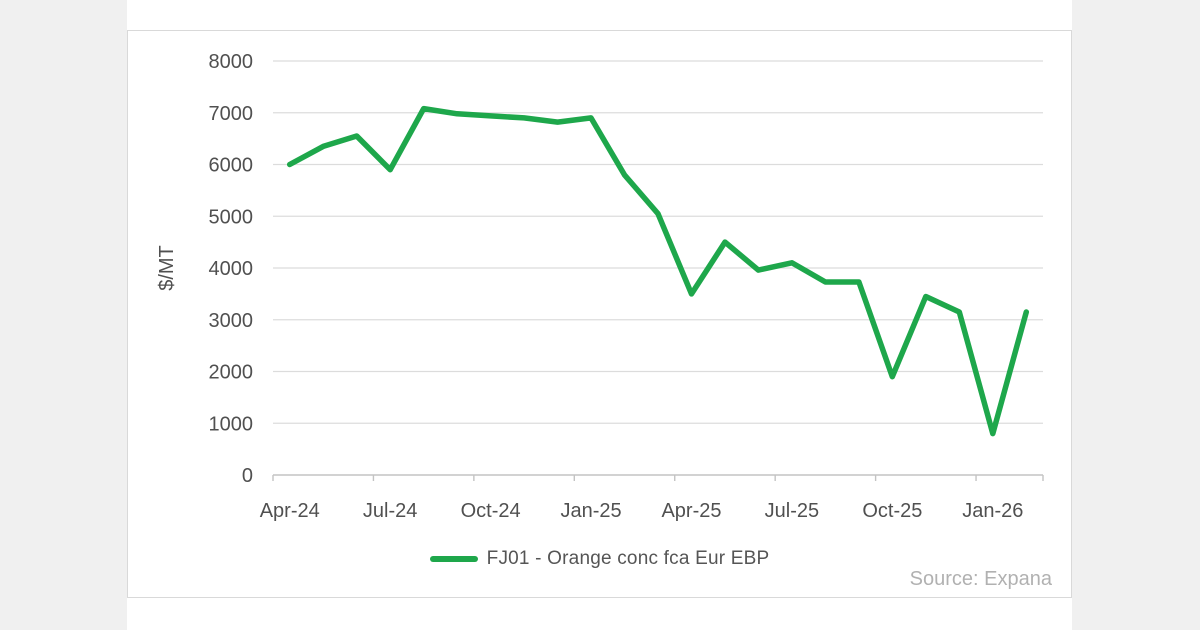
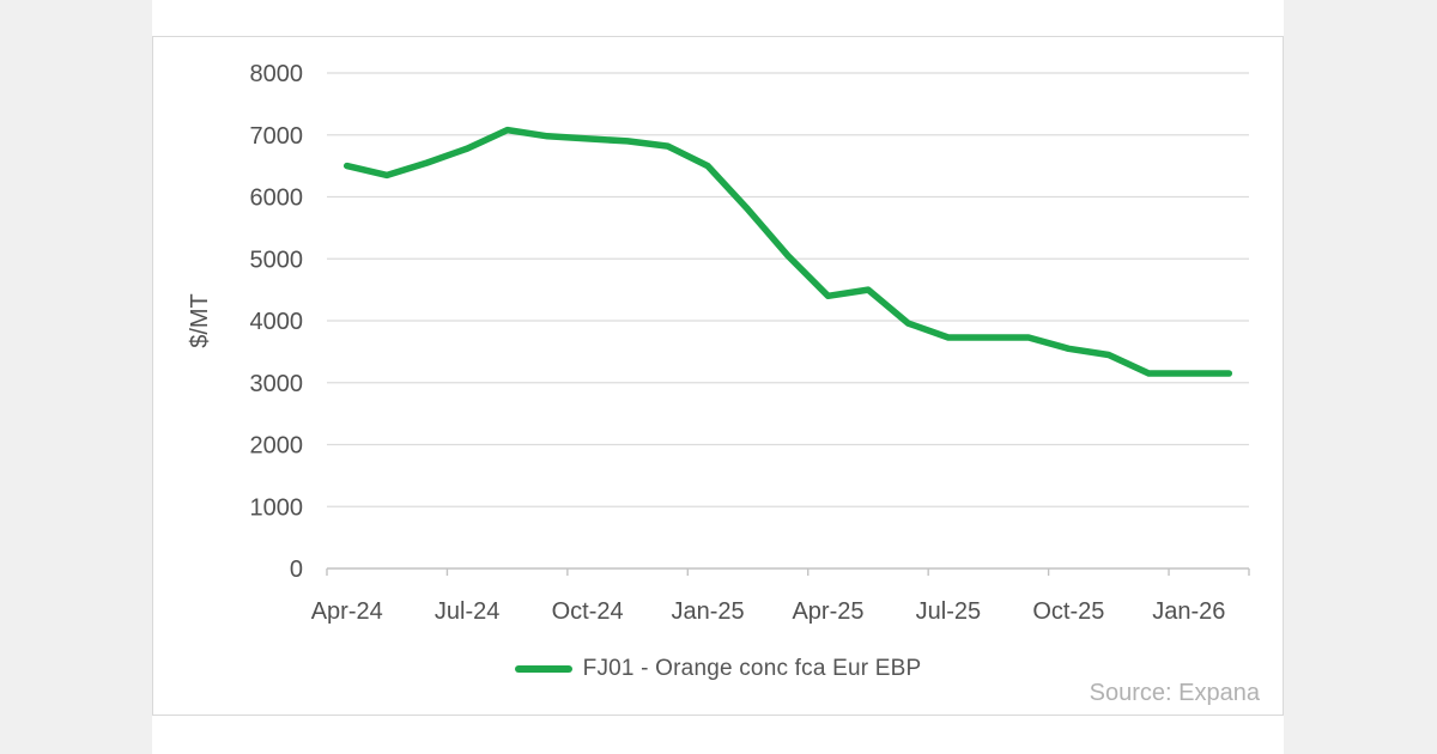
Apr-24: 6000 -> 6500
Jul-24: 5900 -> 6800
Jan-25: 6900 -> 6500
Apr-25: 3500 -> 4400
Jul-25: 4100 -> 3700
Oct-25: 1900 -> 3600
Jan-26: 800 -> 3200
